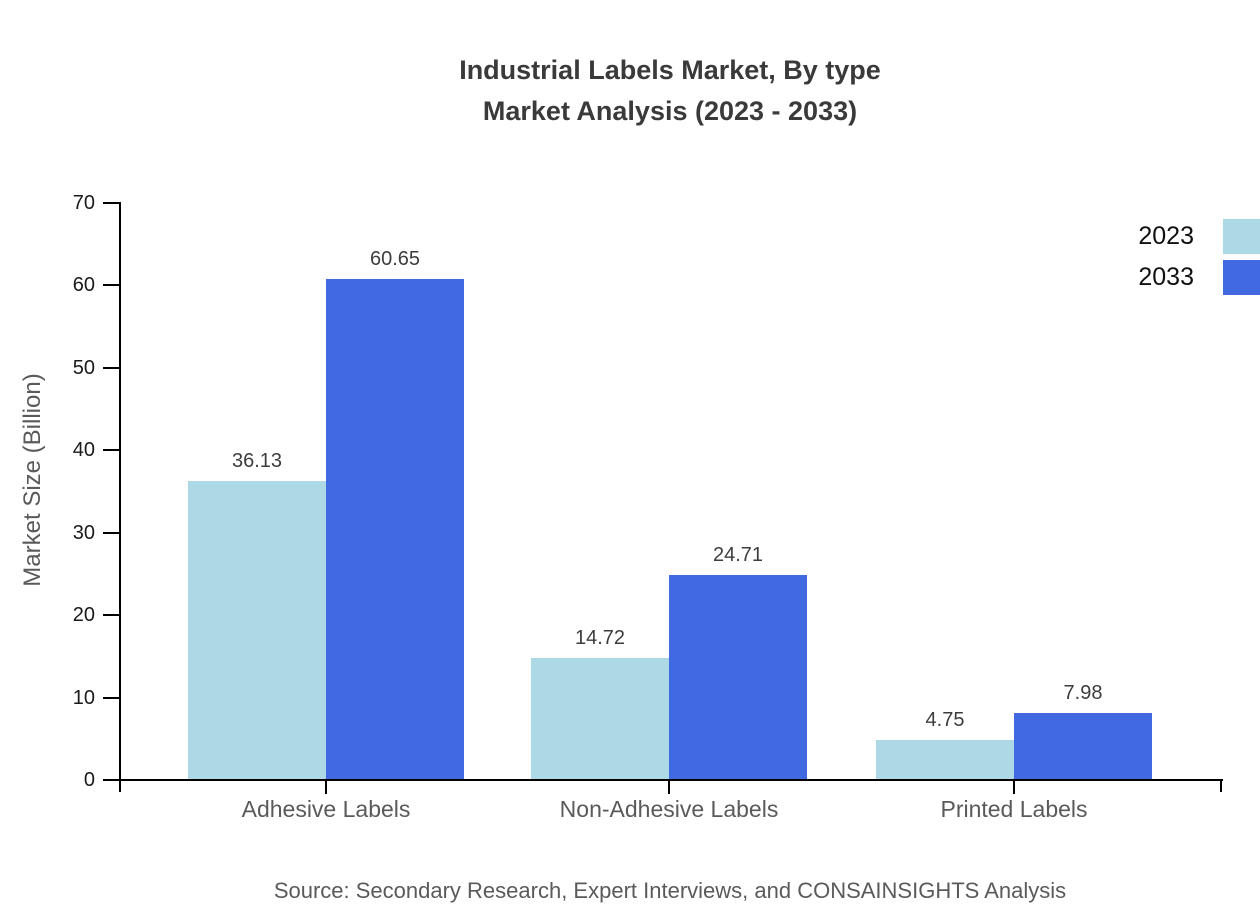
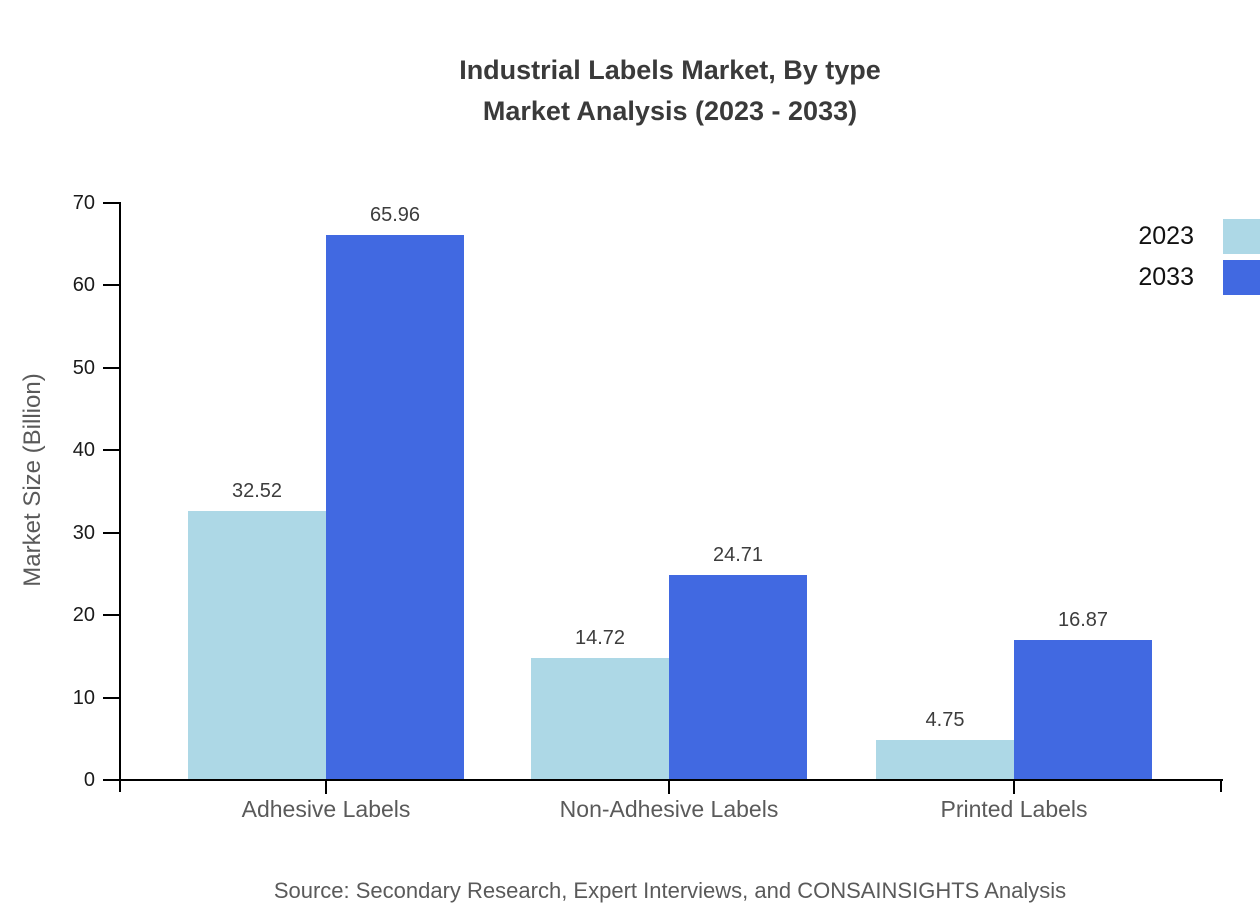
2023/Adhesive Labels: 36.13 -> 32.52
2033/Adhesive Labels: 60.65 -> 65.96
2033/Printed Labels: 7.98 -> 16.87
